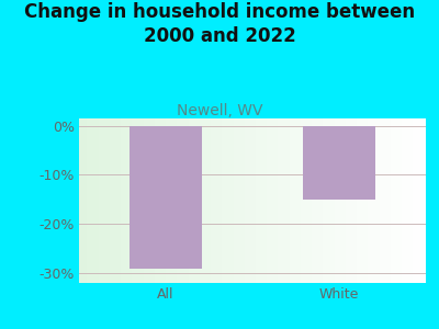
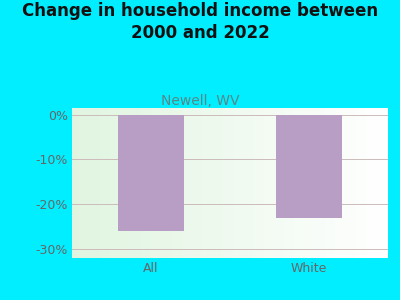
All: -29% -> -26%
White: -15% -> -23%
